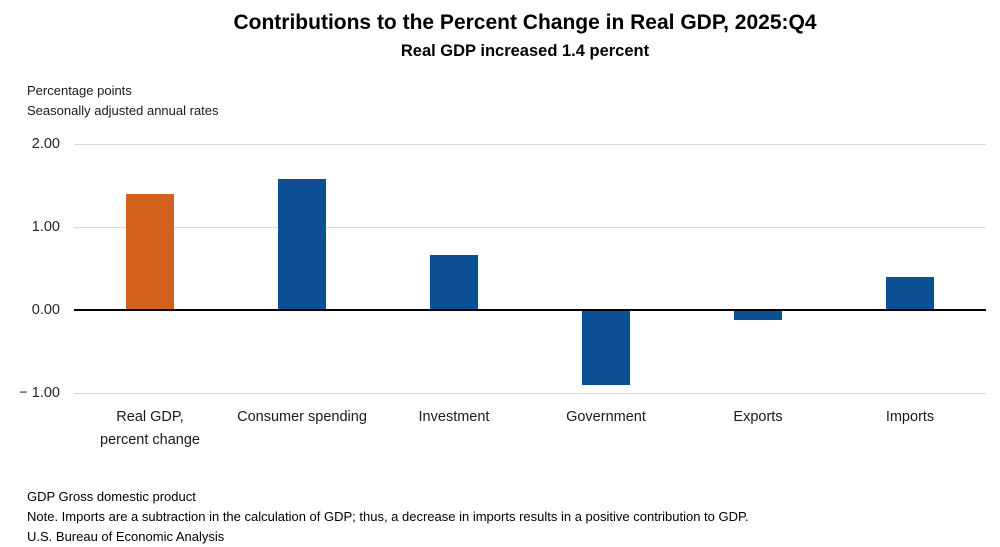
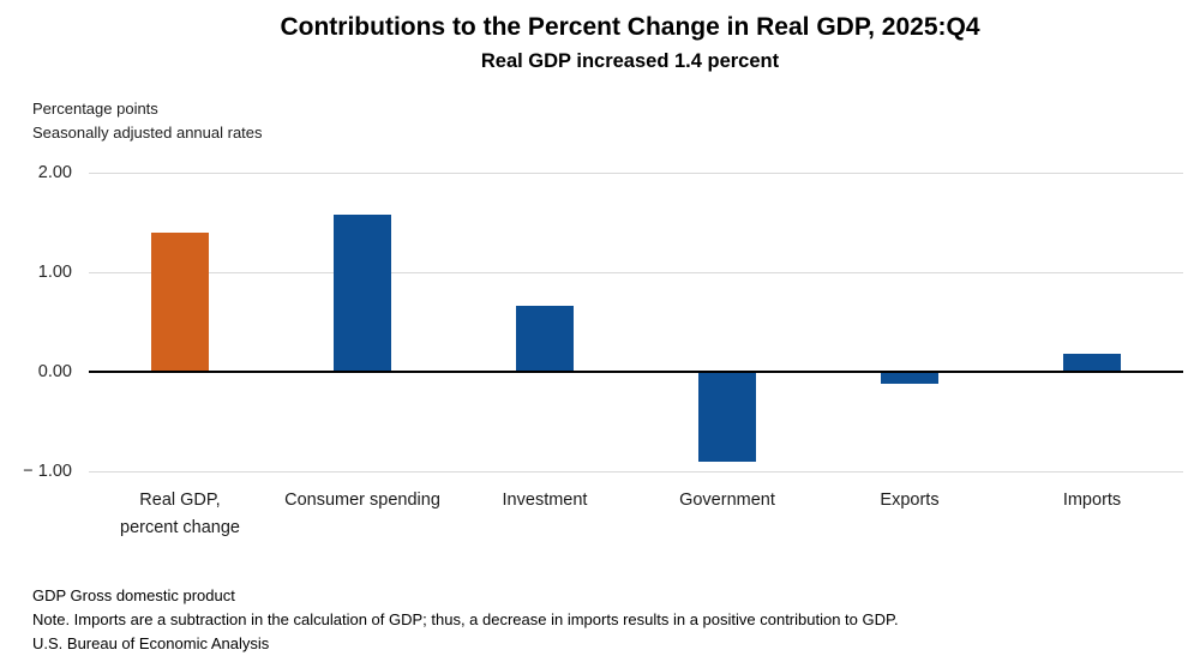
Imports: 0.4 -> 0.2
